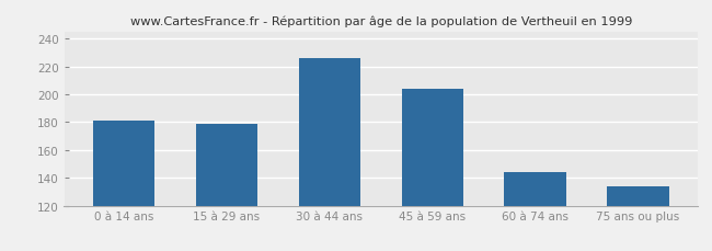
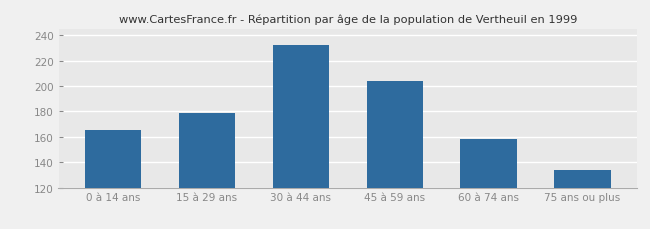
0 à 14 ans: 181 -> 165
30 à 44 ans: 226 -> 232
60 à 74 ans: 144 -> 158
